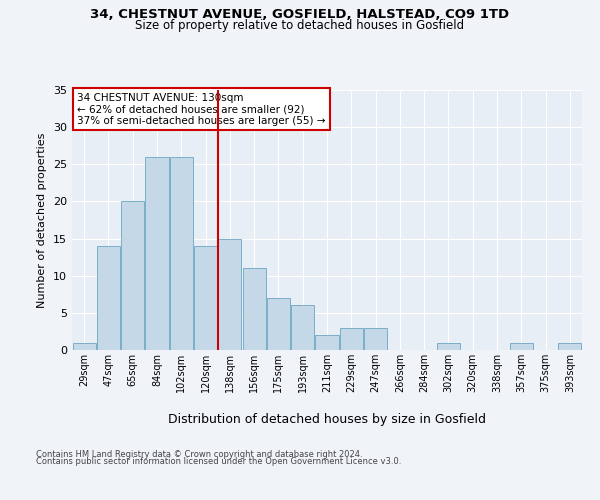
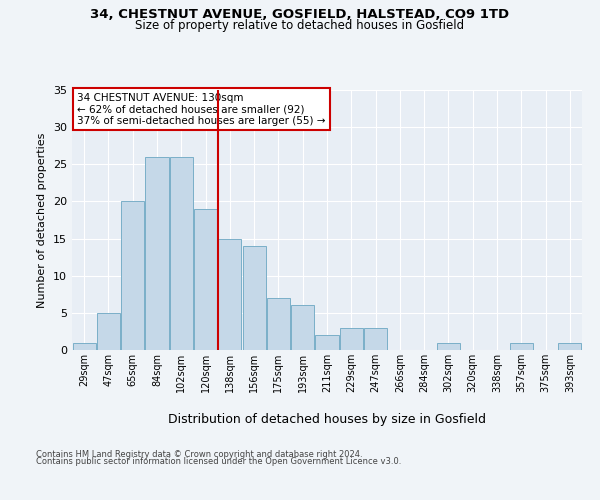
47sqm: 14 -> 5
120sqm: 14 -> 19
156sqm: 11 -> 14
